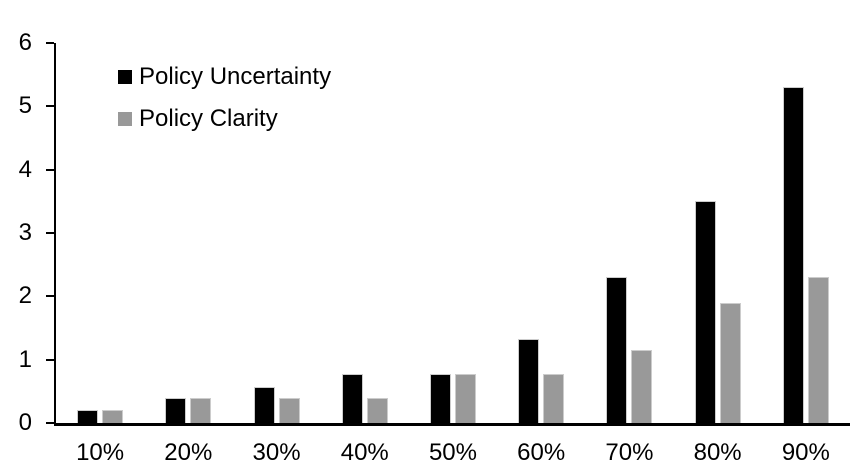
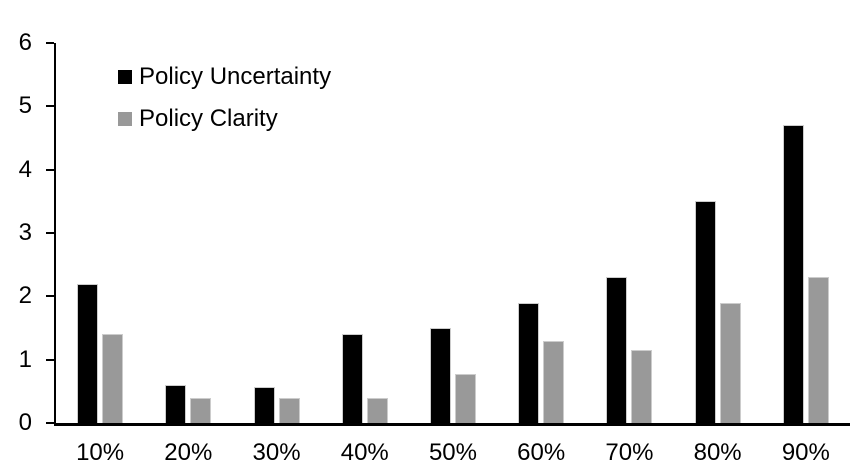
Policy Uncertainty/10%: 0.2 -> 2.2
Policy Clarity/10%: 0.2 -> 1.4
Policy Uncertainty/20%: 0.4 -> 0.6
Policy Uncertainty/40%: 0.8 -> 1.4
Policy Uncertainty/50%: 0.8 -> 1.5
Policy Uncertainty/60%: 1.3 -> 1.9
Policy Clarity/60%: 0.8 -> 1.3
Policy Uncertainty/90%: 5.3 -> 4.7
